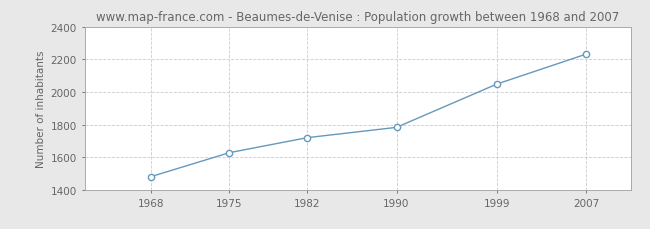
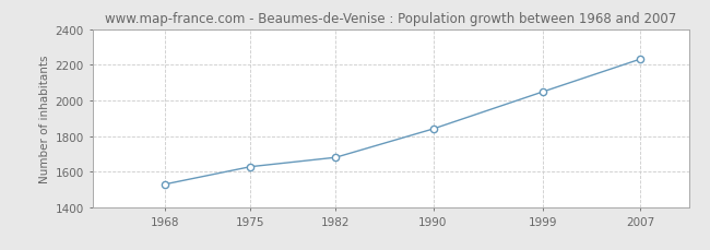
1968: 1480 -> 1530
1982: 1720 -> 1680
1990: 1780 -> 1840
